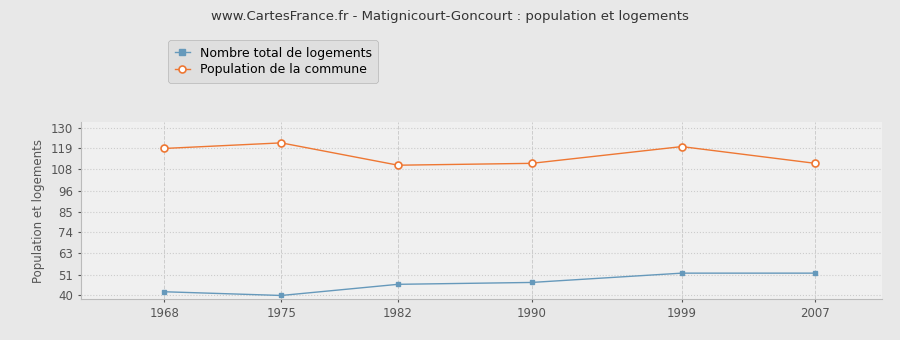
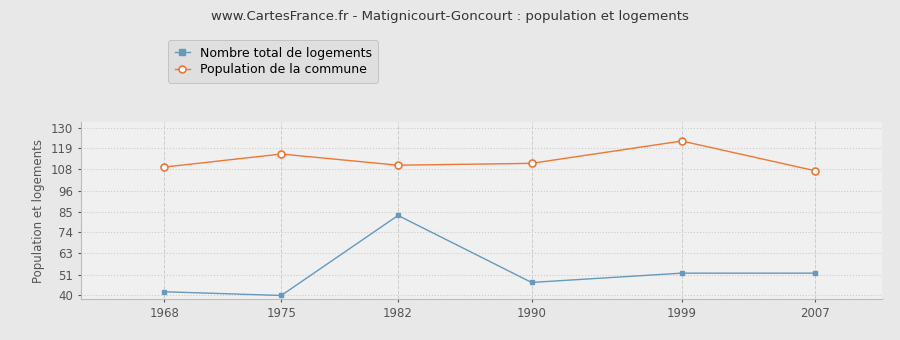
Population de la commune/1968: 119 -> 109
Population de la commune/1975: 122 -> 116
Nombre total de logements/1982: 46 -> 83
Population de la commune/1999: 120 -> 123
Population de la commune/2007: 111 -> 107
